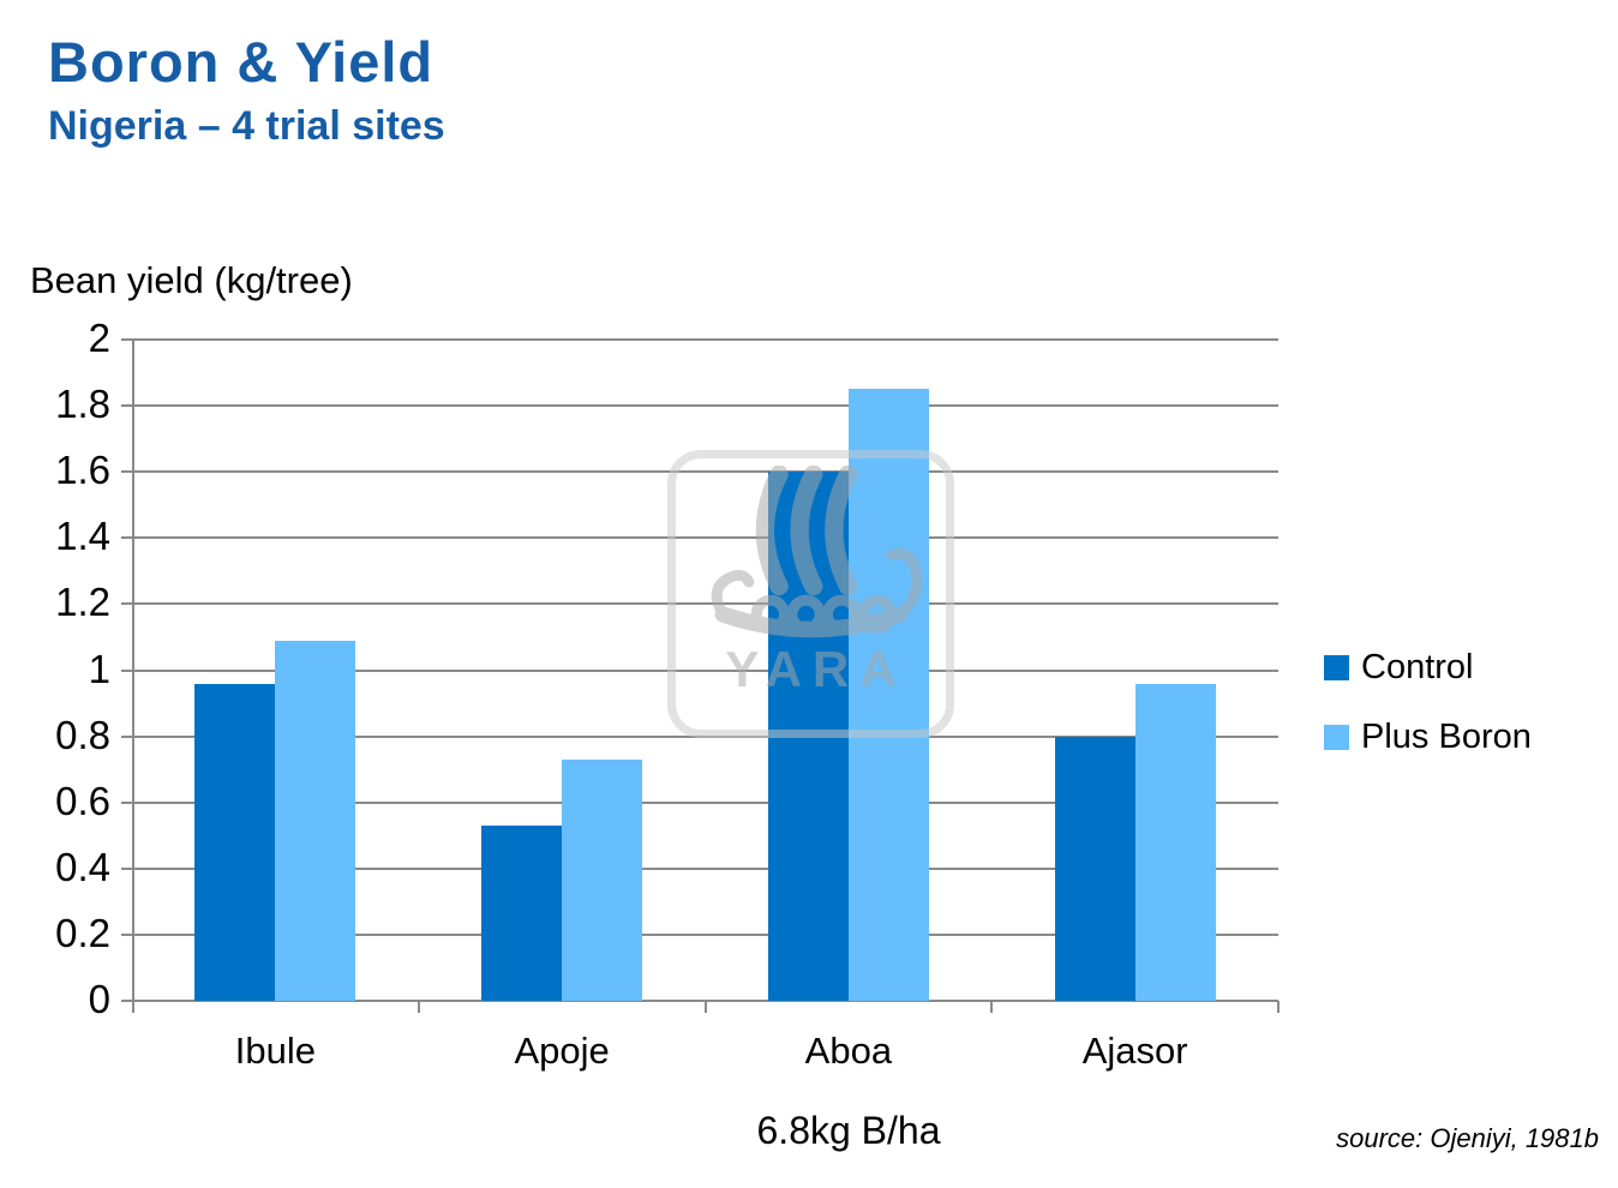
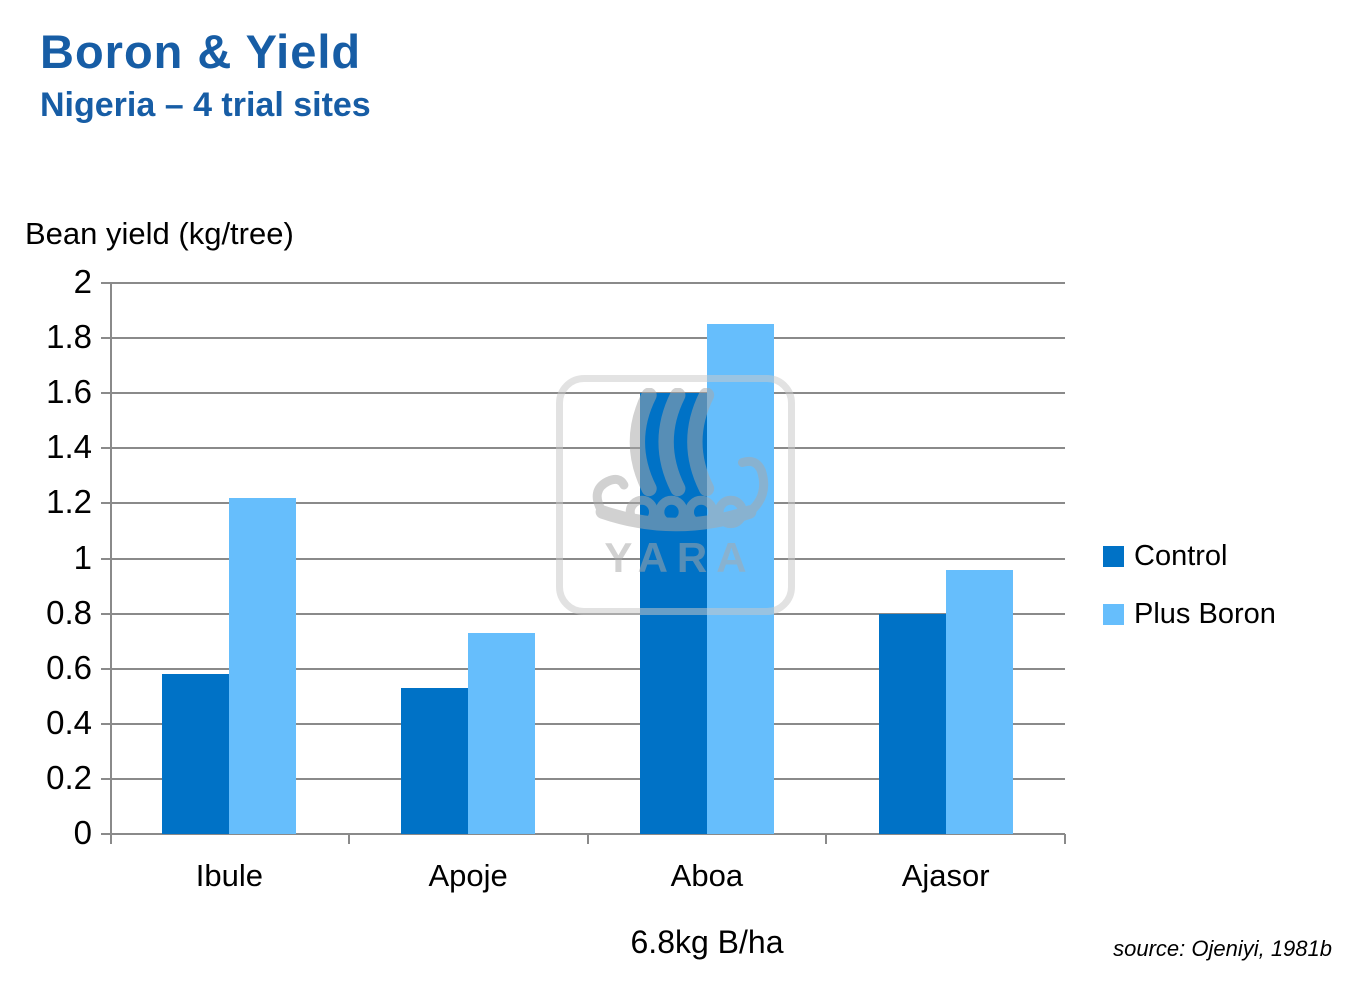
Control/Ibule: 0.96 -> 0.58
Plus Boron/Ibule: 1.09 -> 1.22
